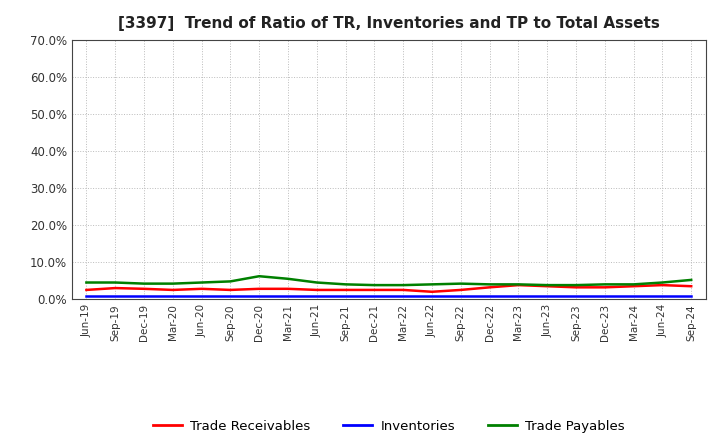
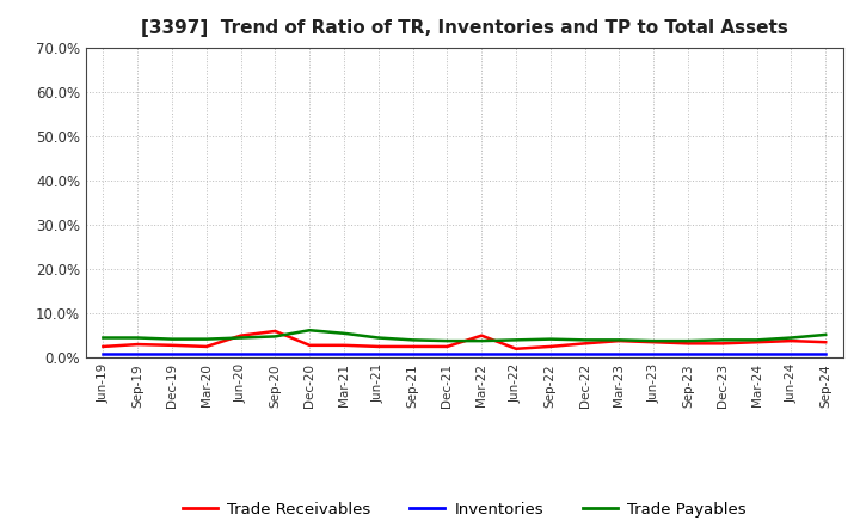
Trade Receivables/Jun-20: 2.8% -> 5.0%
Trade Receivables/Sep-20: 2.5% -> 6.0%
Trade Receivables/Mar-22: 2.5% -> 5.0%
